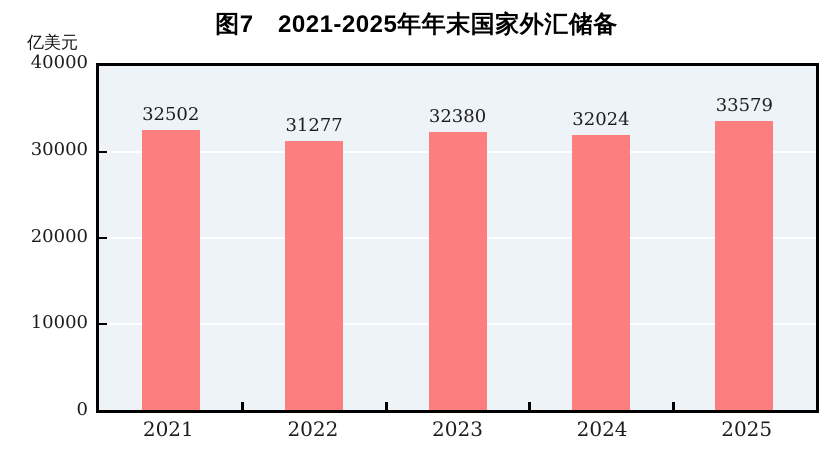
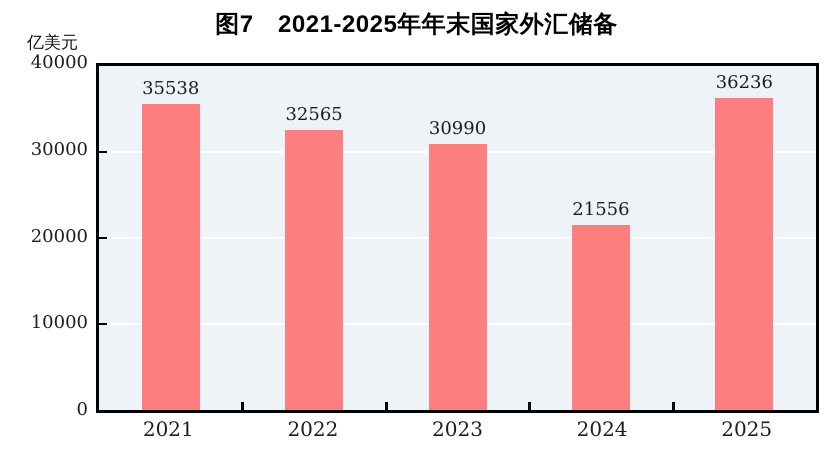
2021: 32502 -> 35538
2022: 31277 -> 32565
2023: 32380 -> 30990
2024: 32024 -> 21556
2025: 33579 -> 36236
